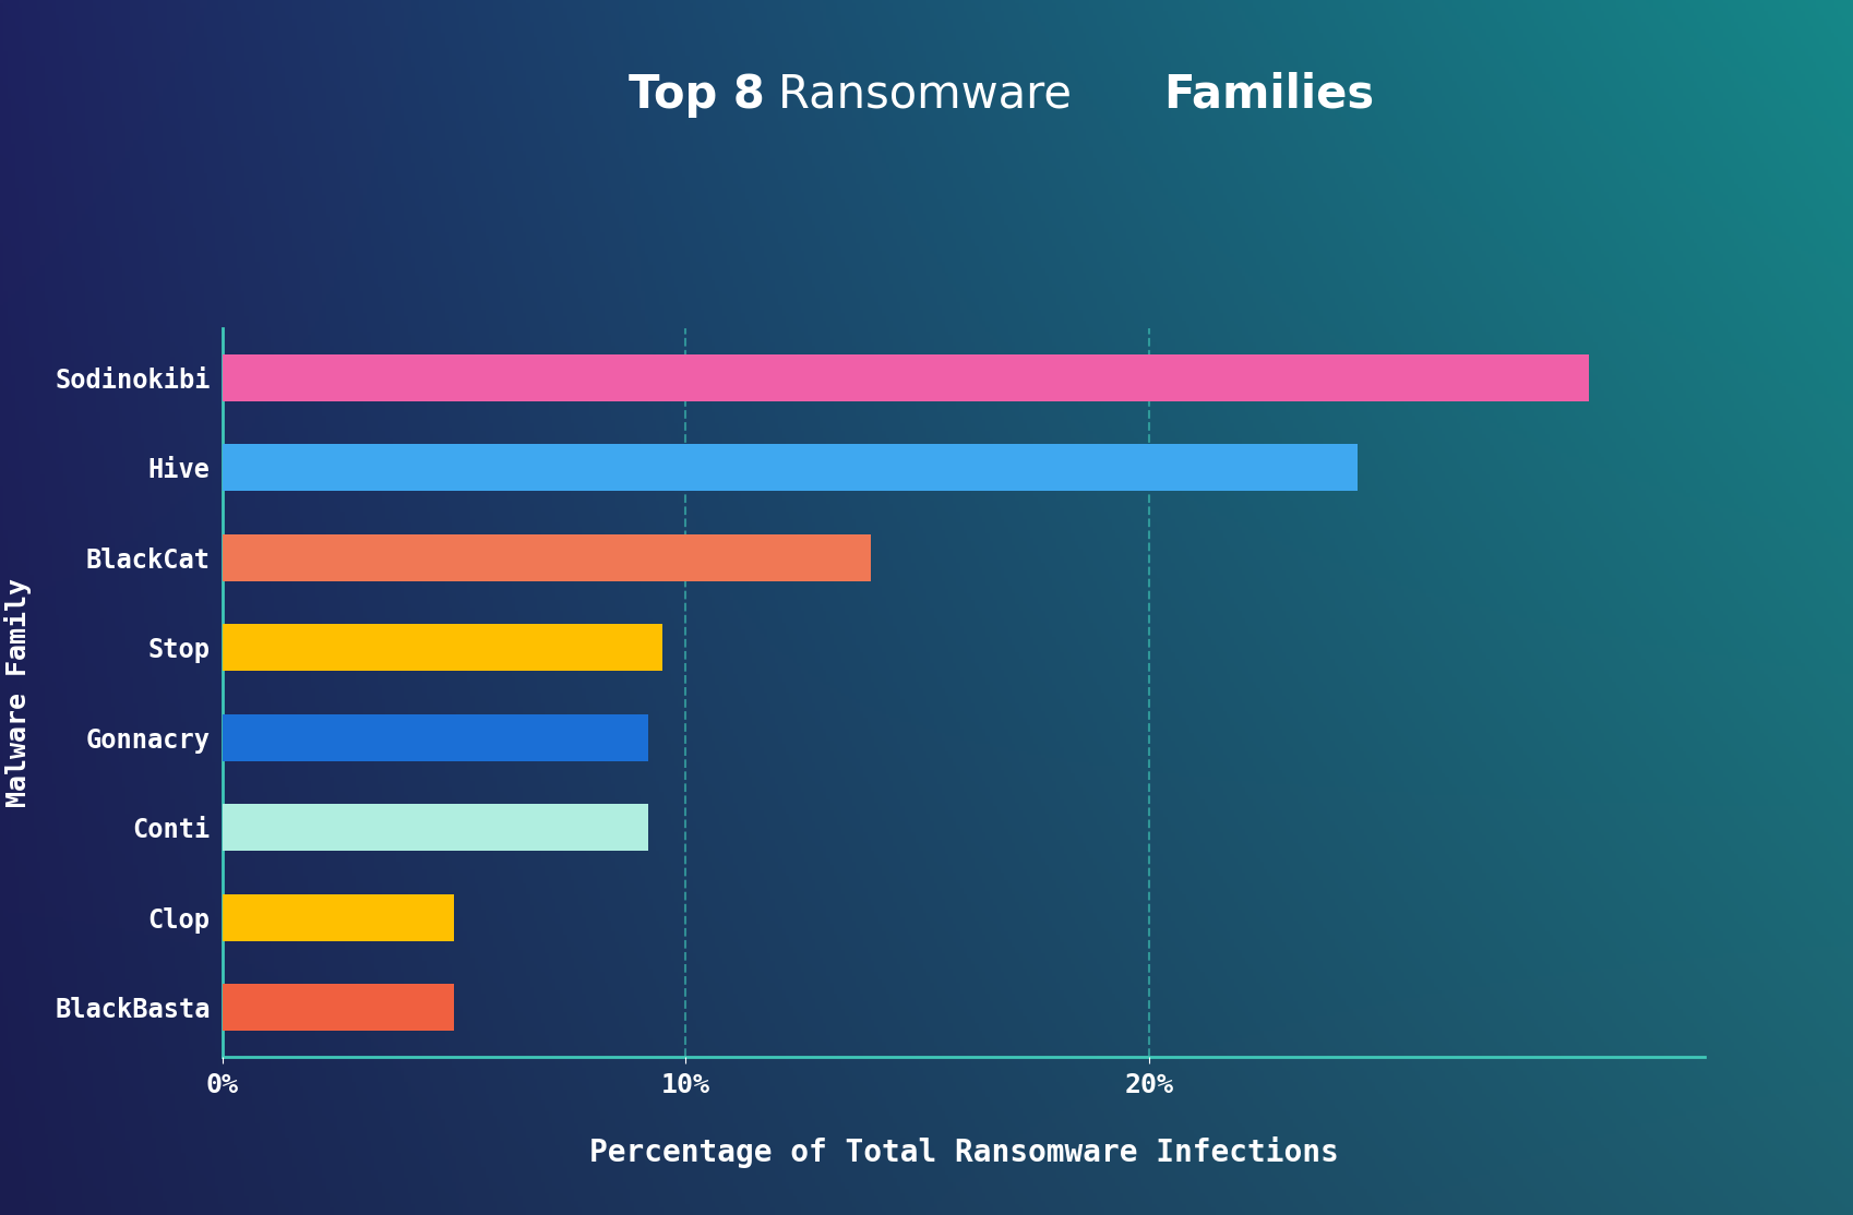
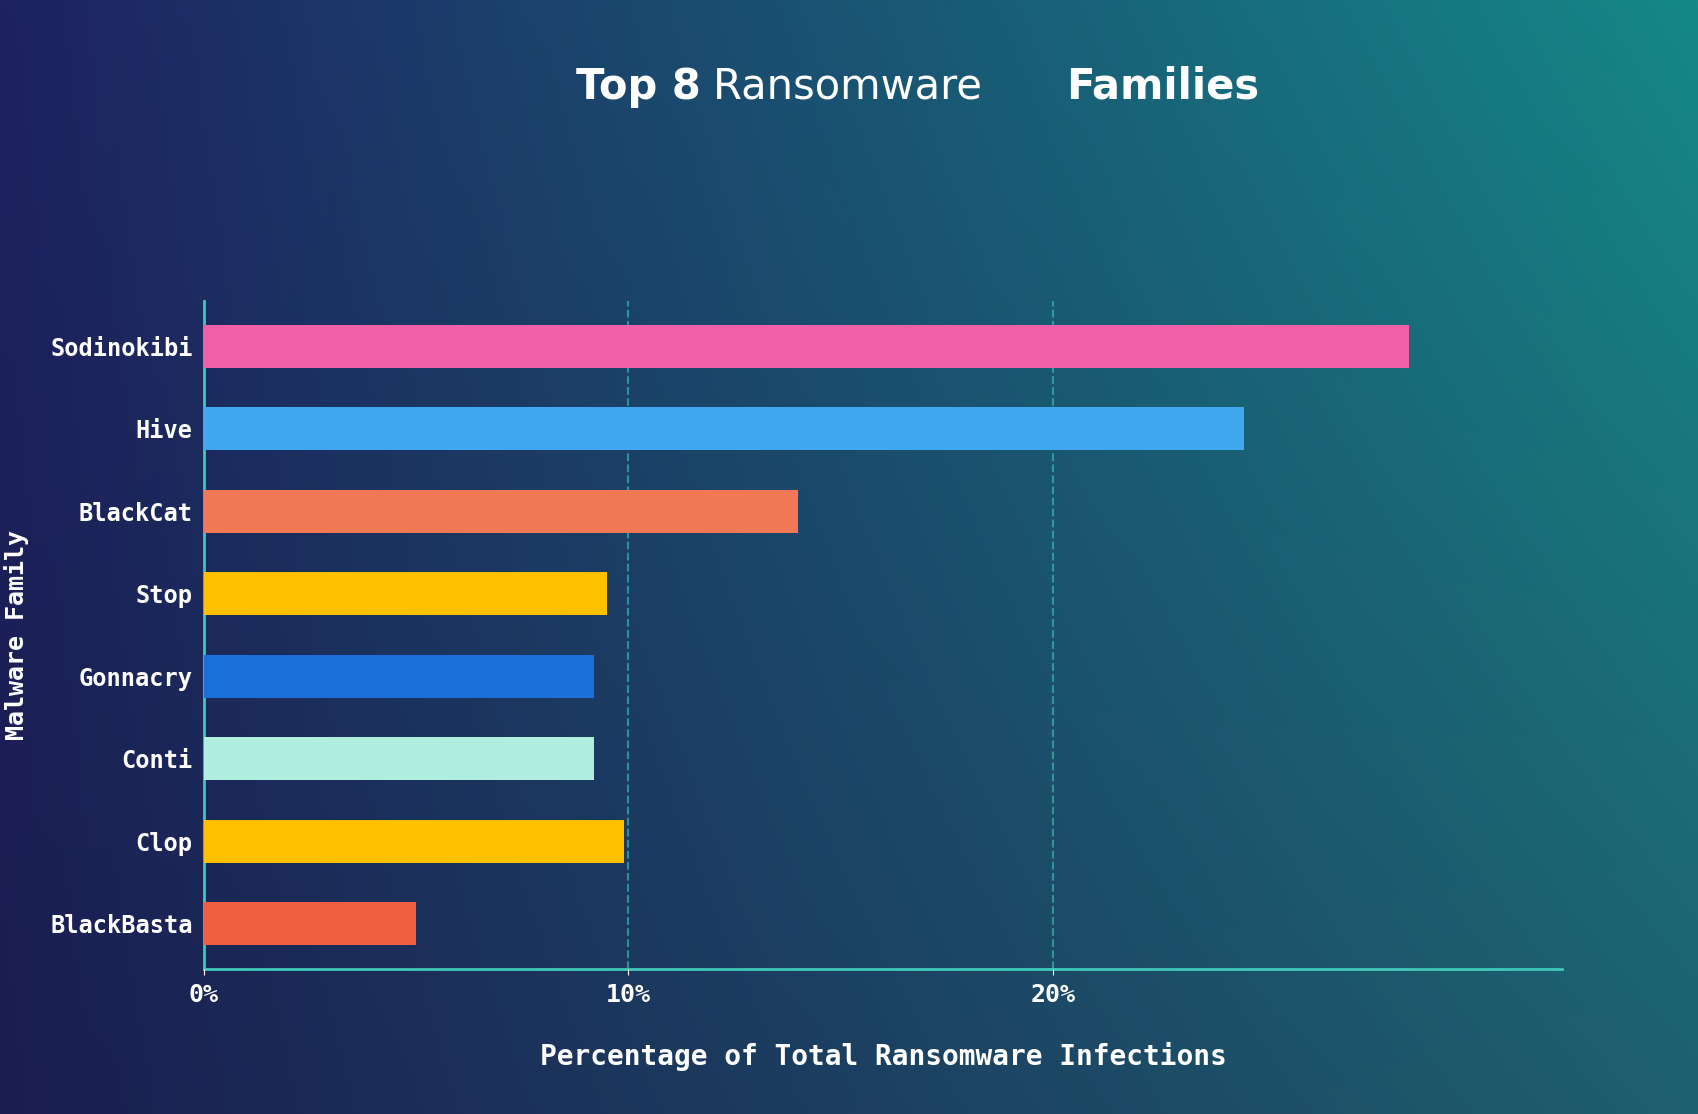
Sodinokibi: 29.5% -> 28.4%
Clop: 5.0% -> 9.9%
